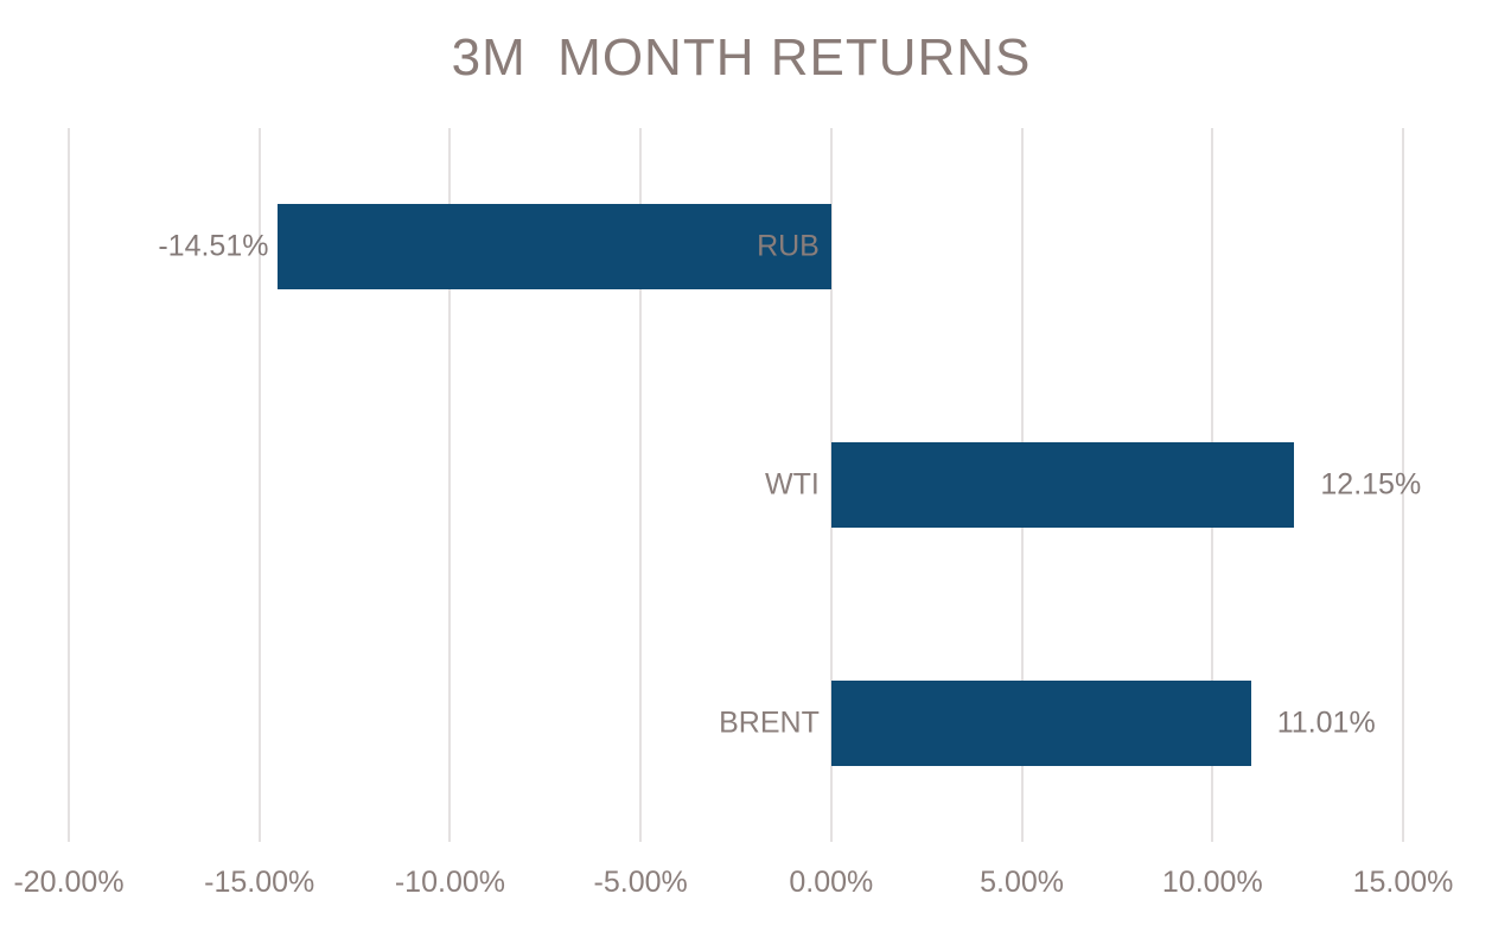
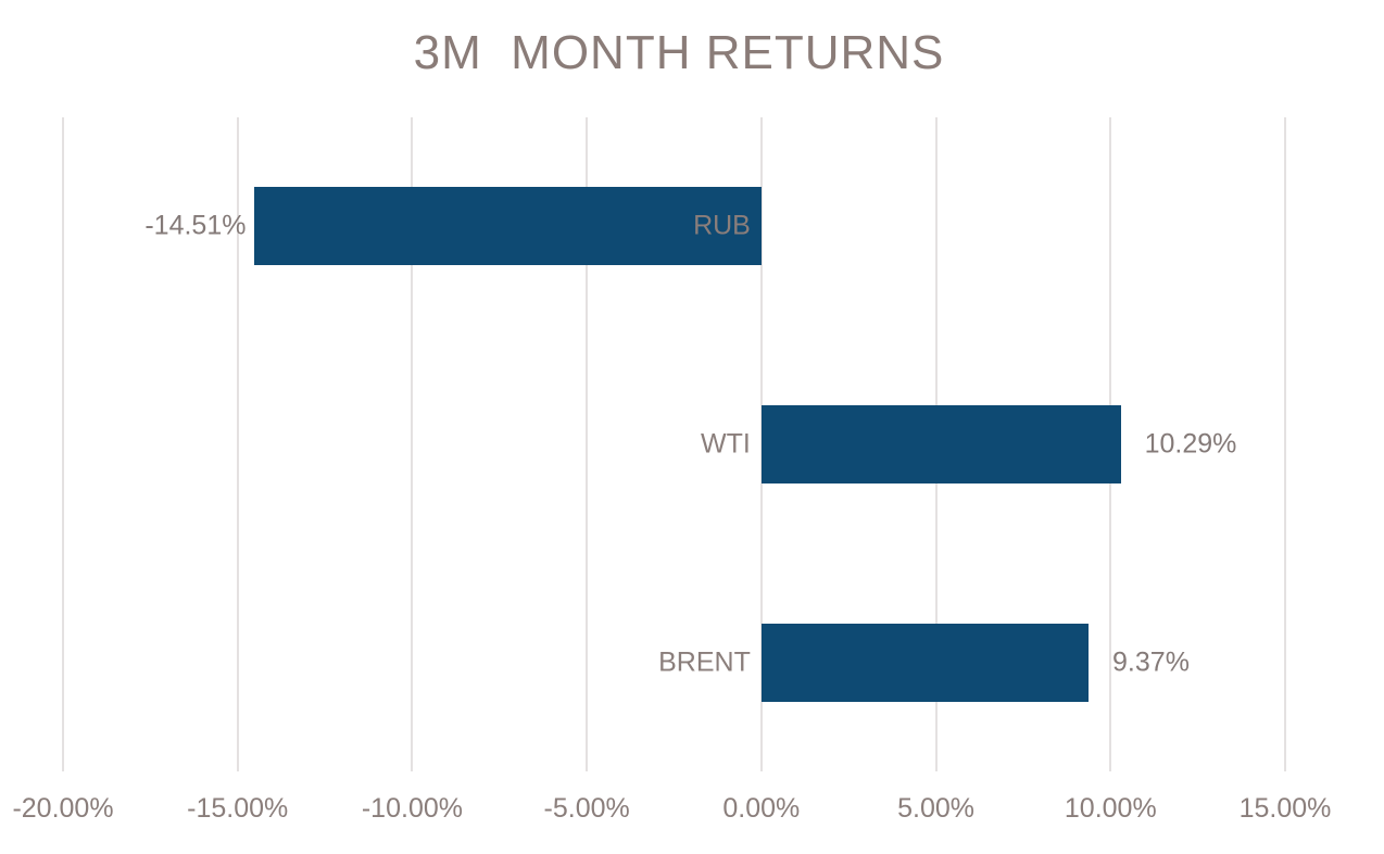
WTI: 12.15% -> 10.29%
BRENT: 11.01% -> 9.37%
